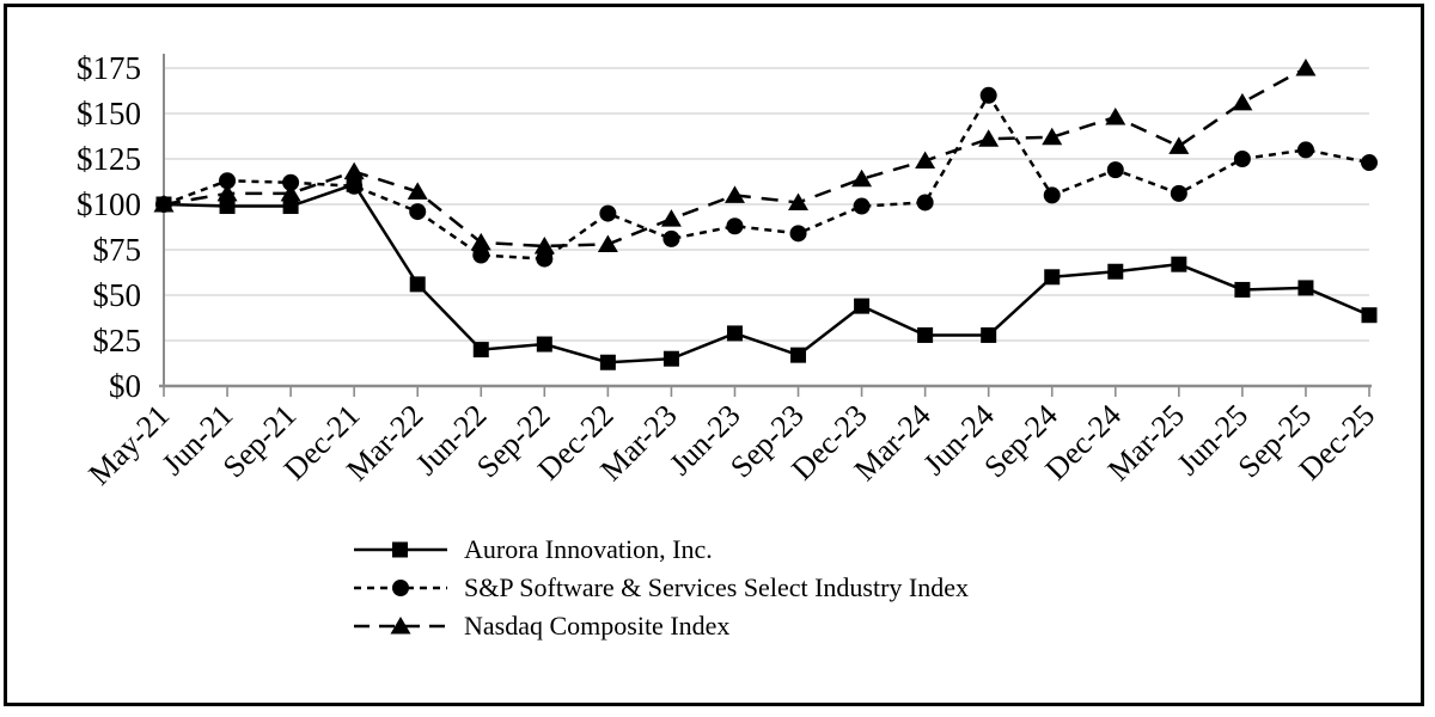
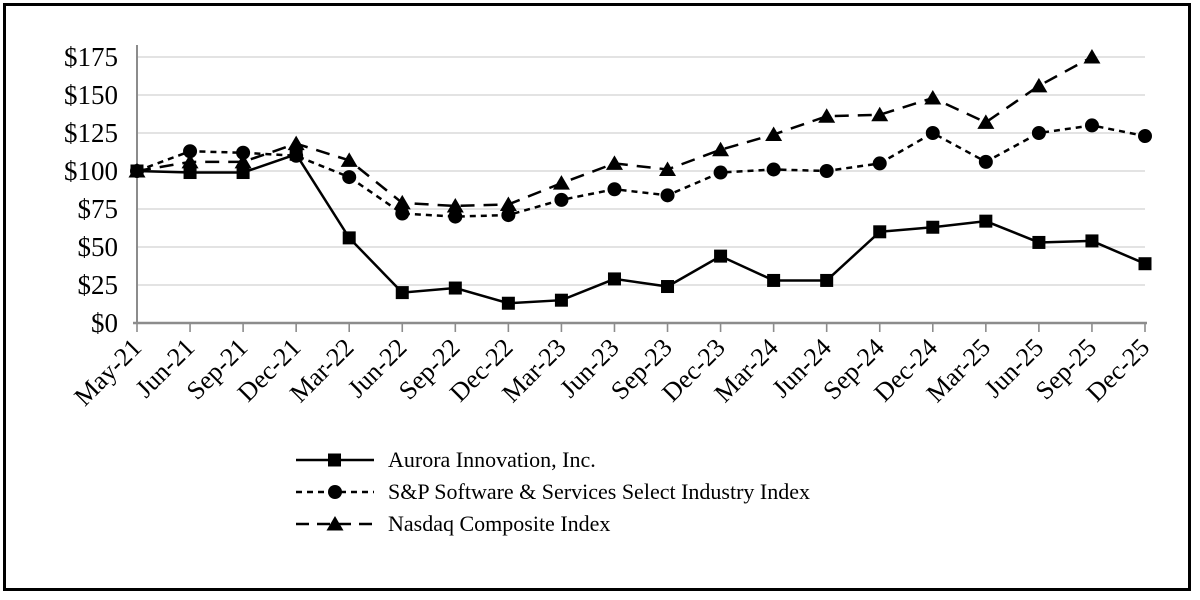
S&P Software & Services Select Industry Index/Dec-22: $95 -> $71
Aurora Innovation, Inc./Sep-23: $17 -> $24
S&P Software & Services Select Industry Index/Jun-24: $160 -> $100
S&P Software & Services Select Industry Index/Dec-24: $119 -> $125
